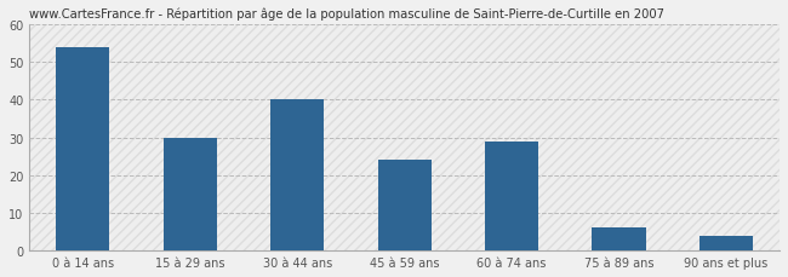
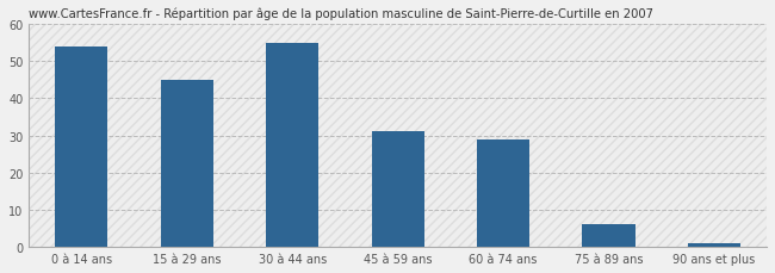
15 à 29 ans: 30 -> 45
30 à 44 ans: 40 -> 55
45 à 59 ans: 24 -> 31
90 ans et plus: 4 -> 1
